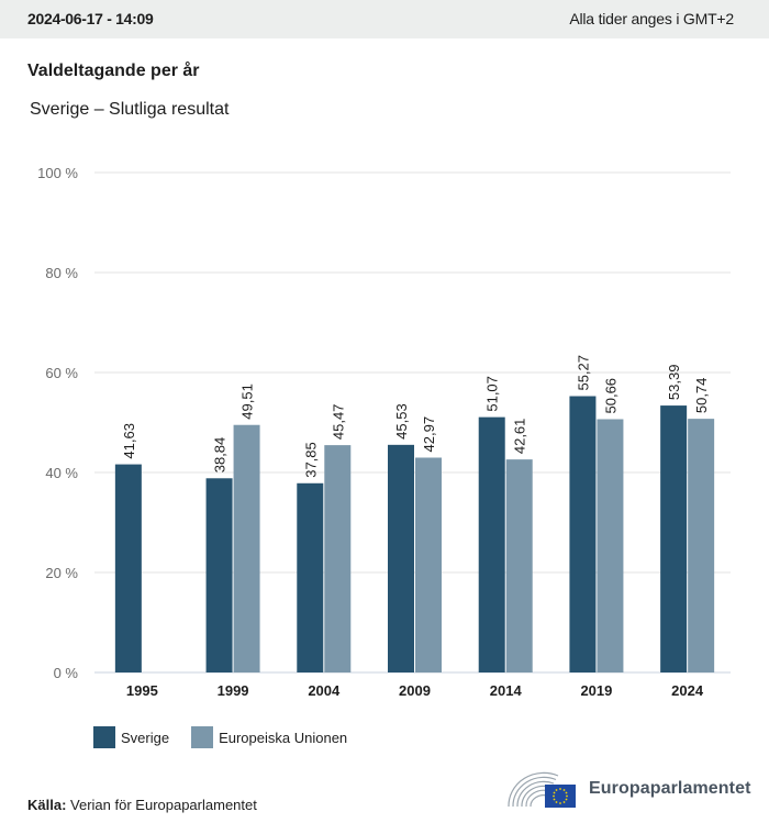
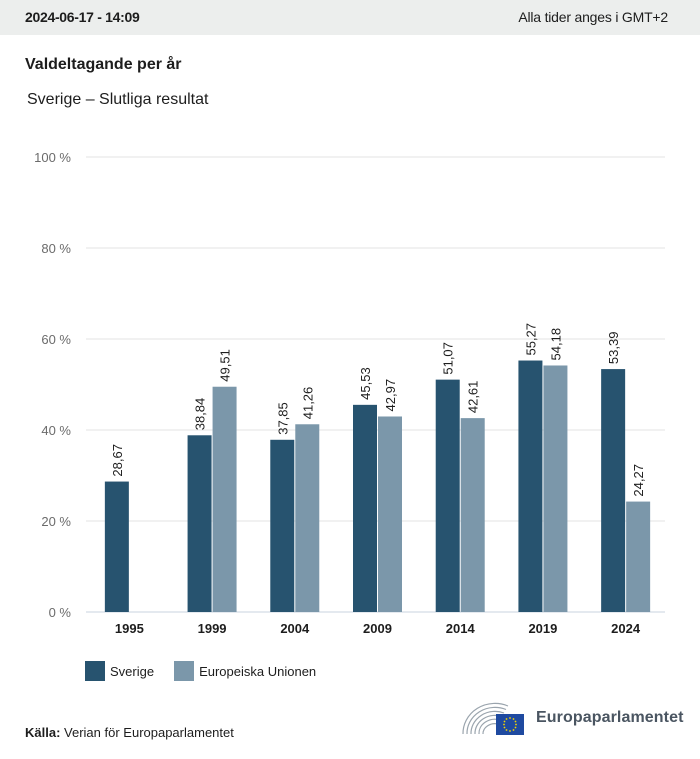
Sverige/1995: 41,63 -> 28,67
Europeiska Unionen/2004: 45,47 -> 41,26
Europeiska Unionen/2019: 50,66 -> 54,18
Europeiska Unionen/2024: 50,74 -> 24,27
